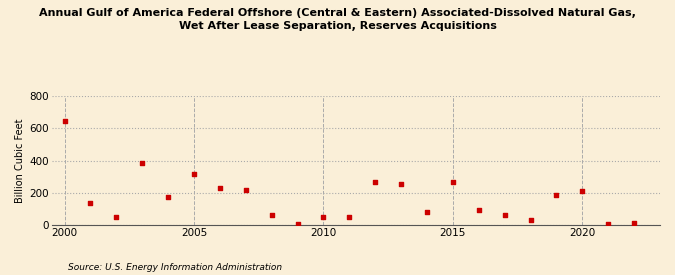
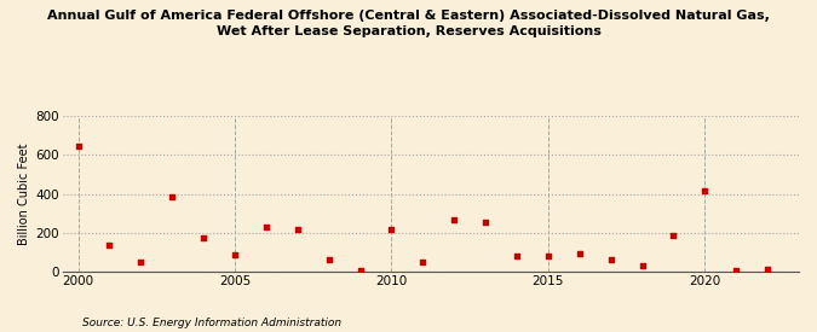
2005: 320 -> 80
2010: 50 -> 220
2015: 270 -> 80
2020: 210 -> 420
